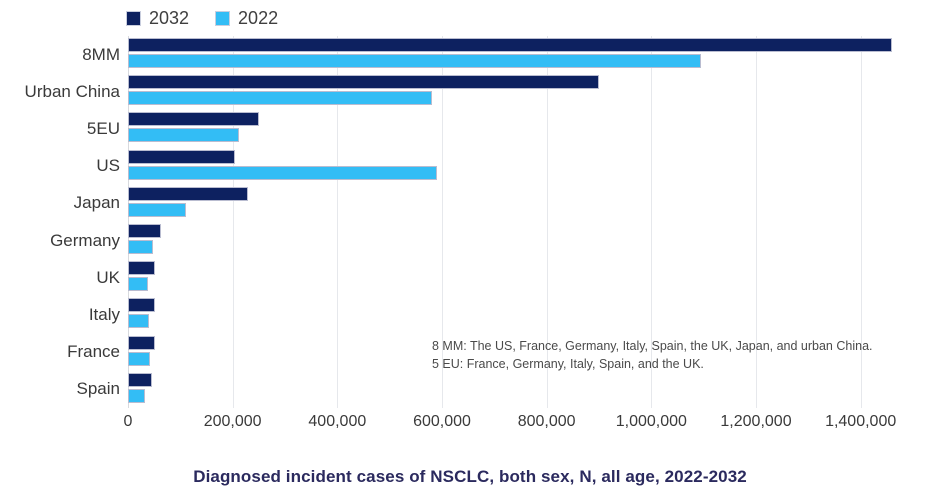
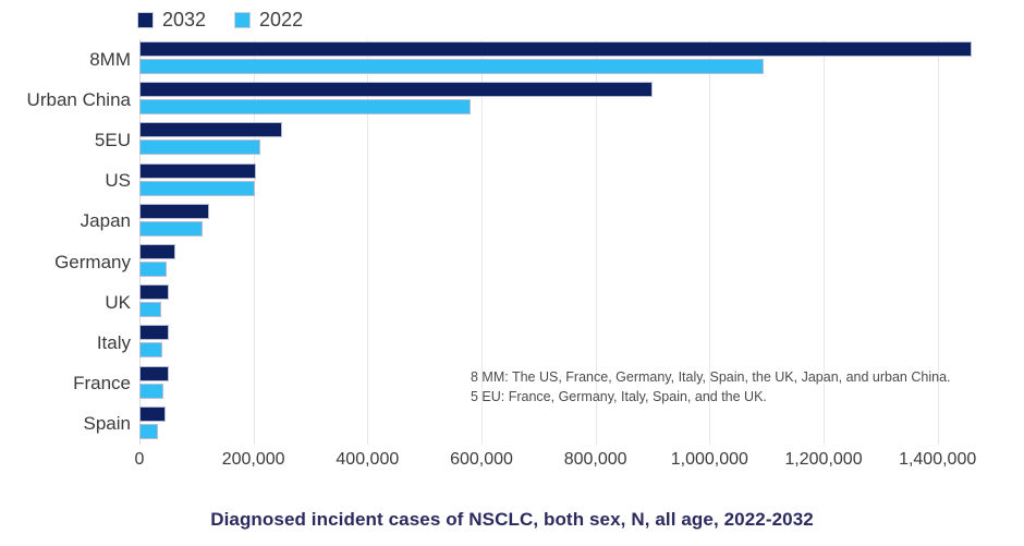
2022/US: 590000 -> 200000
2032/Japan: 230000 -> 120000
